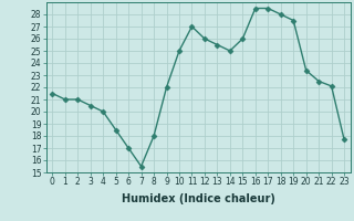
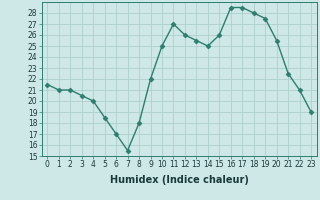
20: 23.4 -> 25.5
22: 22.1 -> 21.0
23: 17.7 -> 19.0
